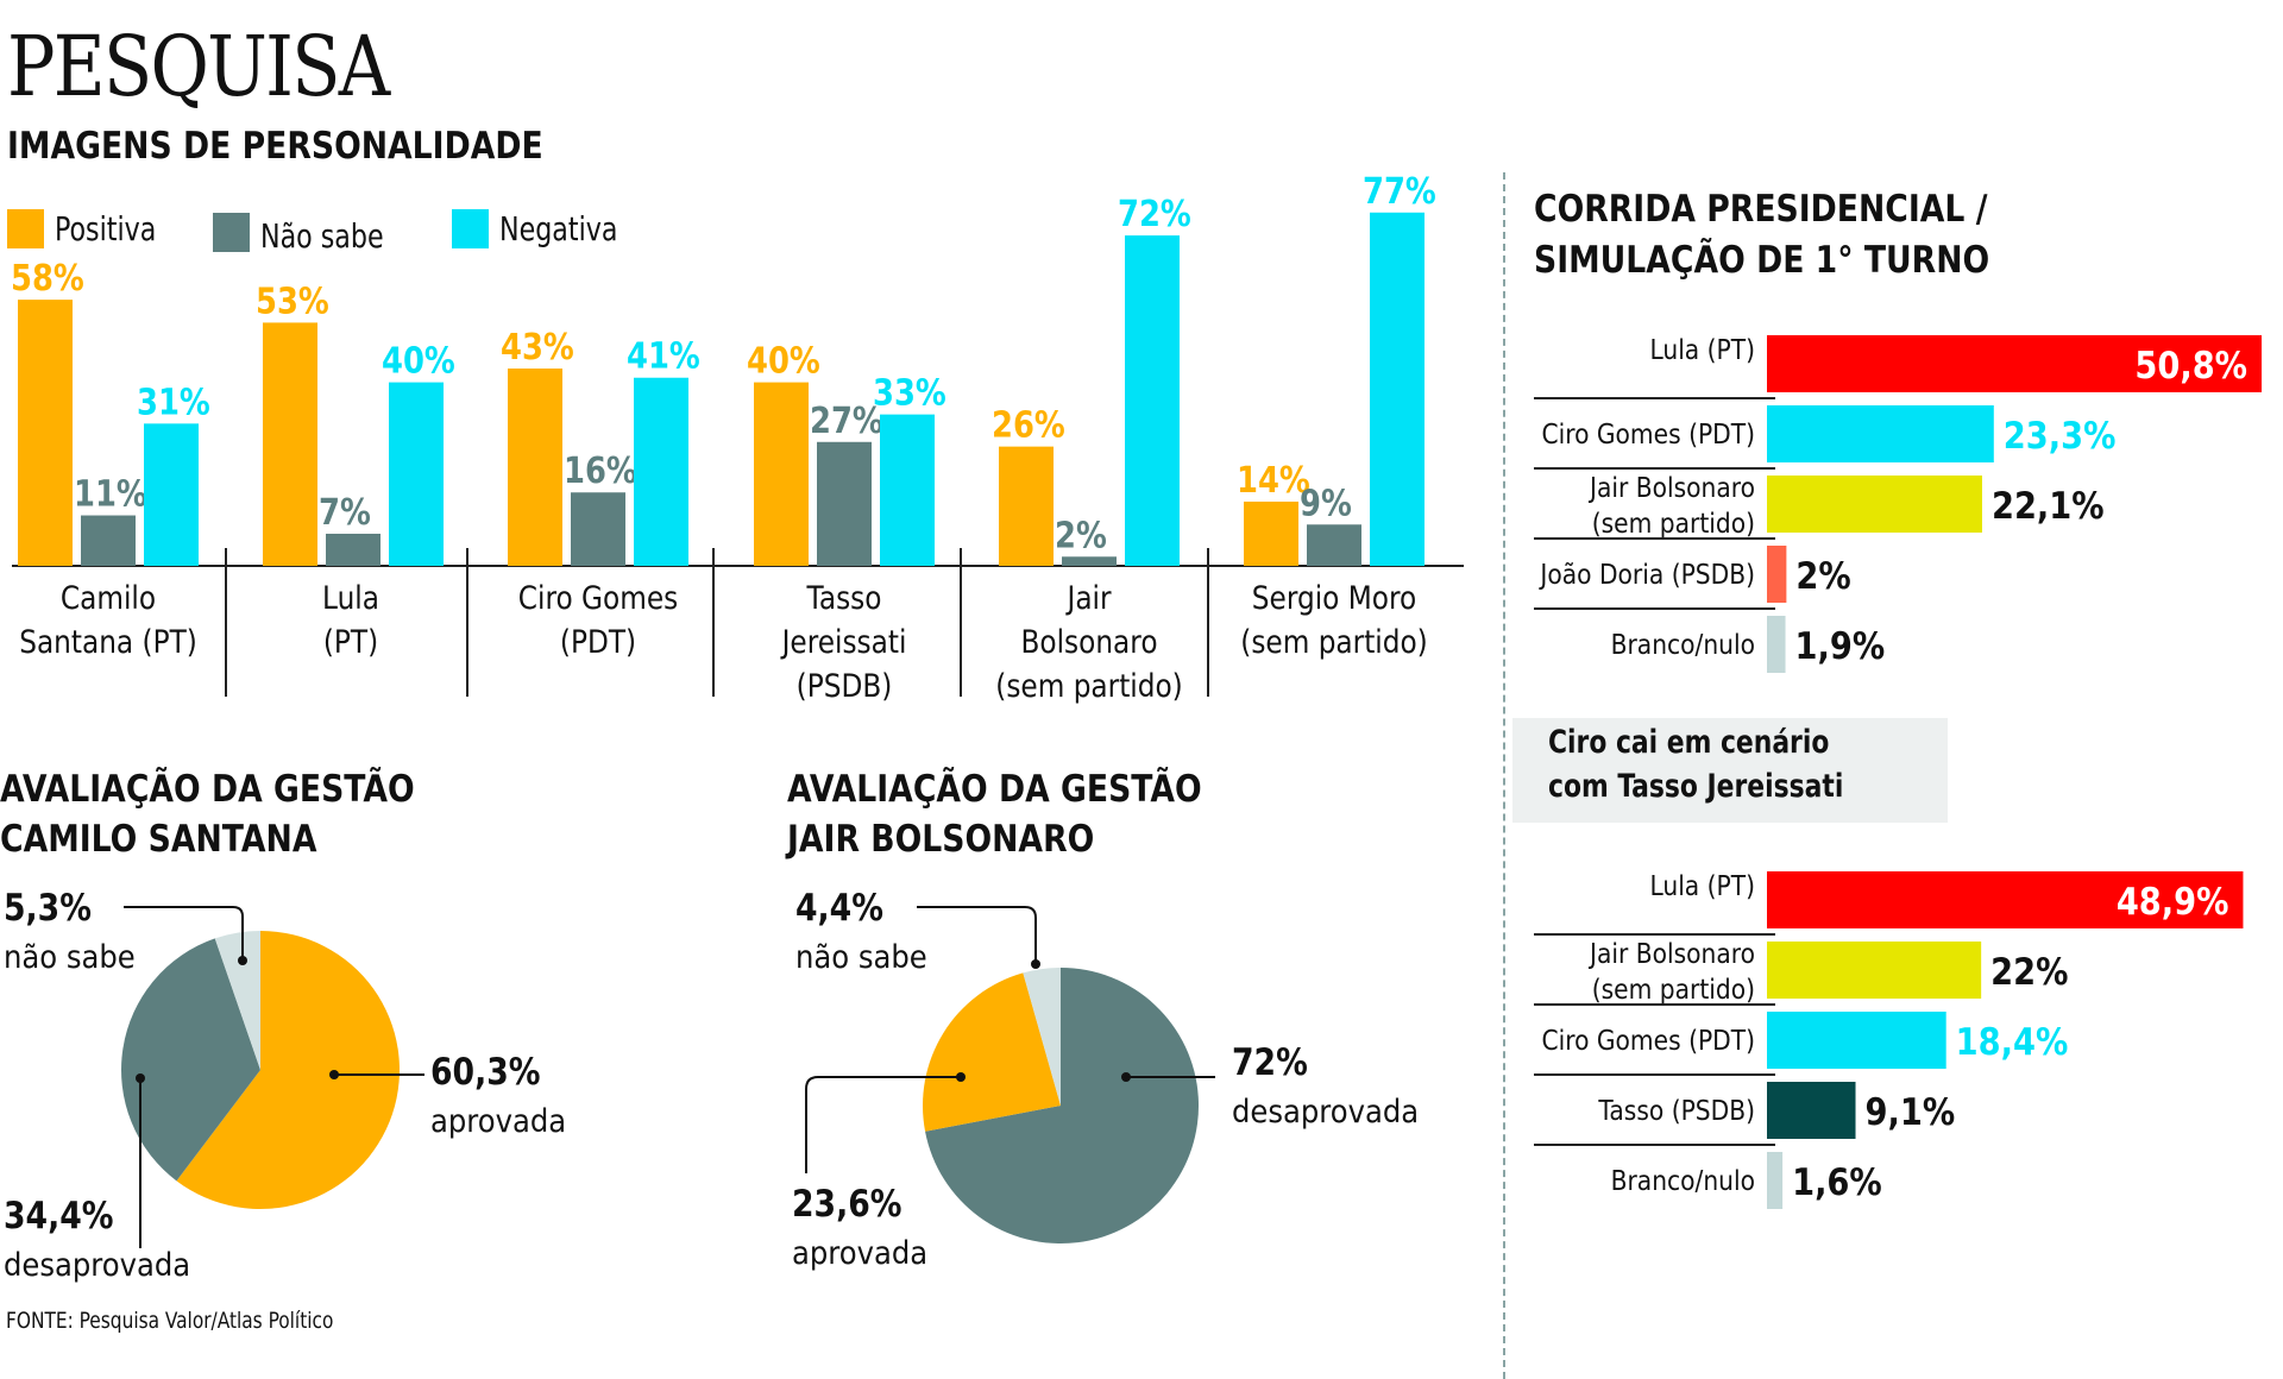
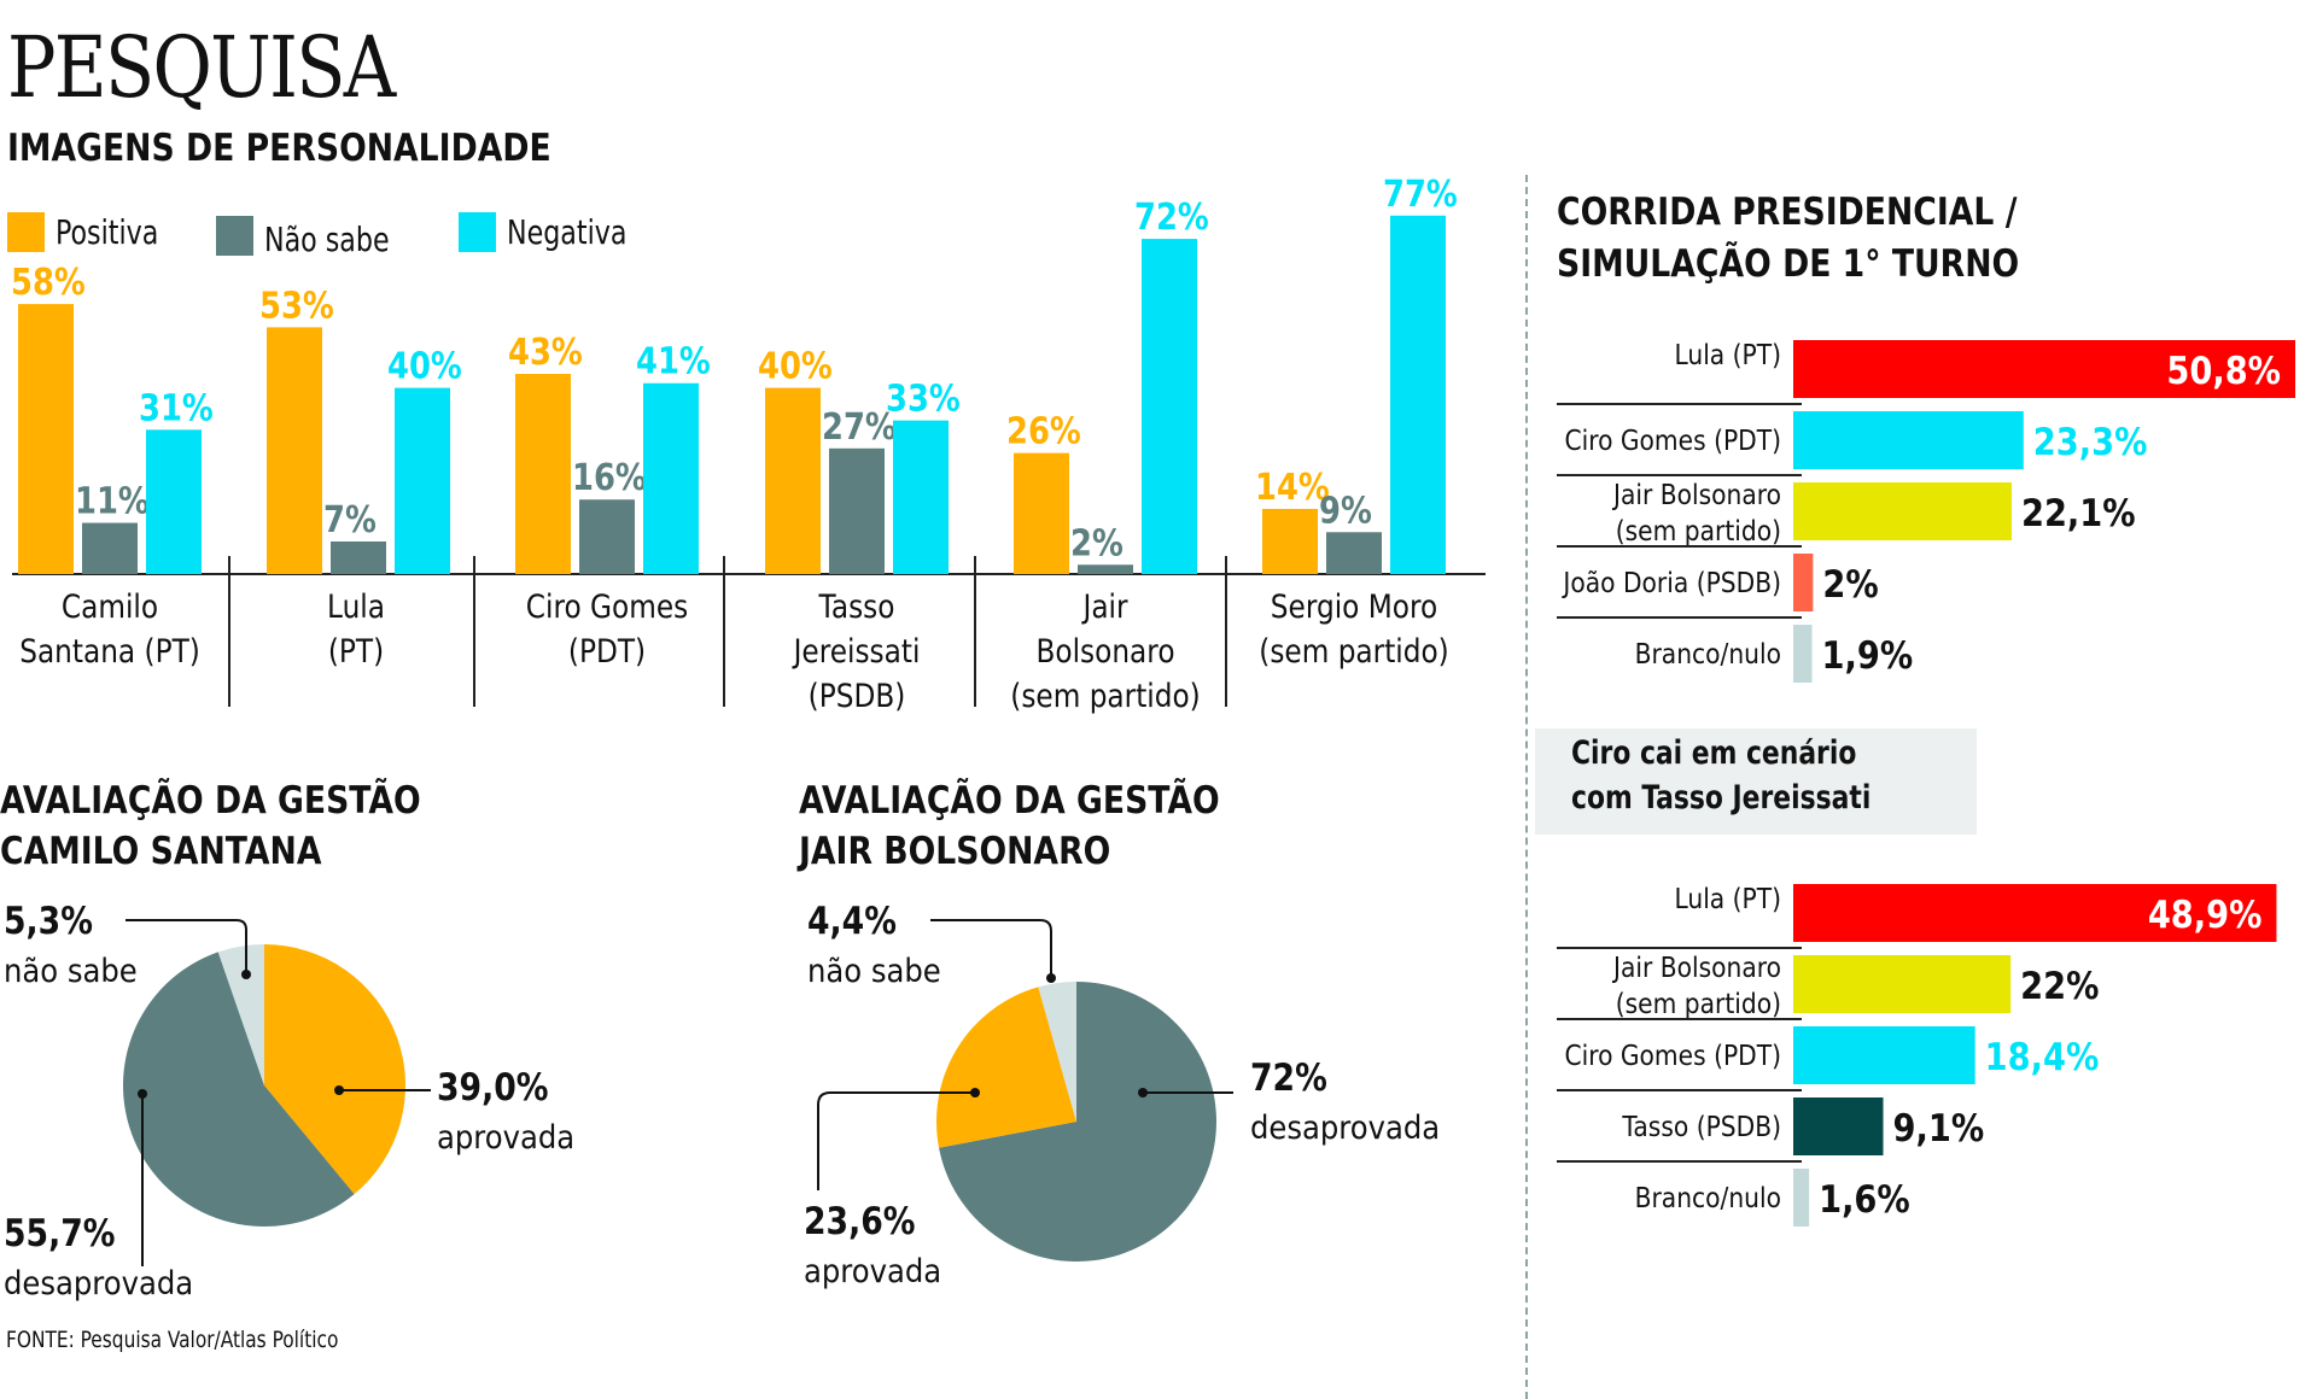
AVALIAÇÃO DA GESTÃO CAMILO SANTANA/aprovada: 60,3% -> 39,0%
AVALIAÇÃO DA GESTÃO CAMILO SANTANA/desaprovada: 34,4% -> 55,7%
